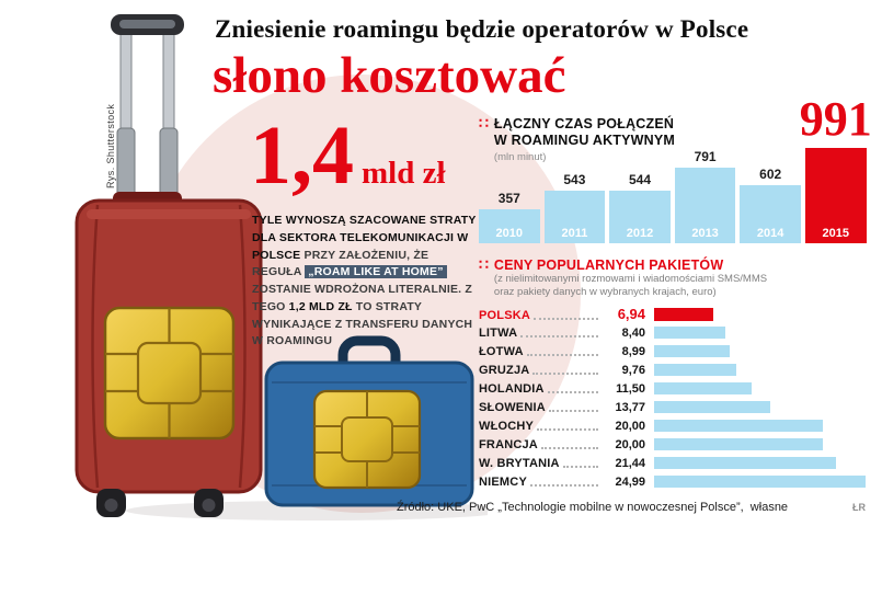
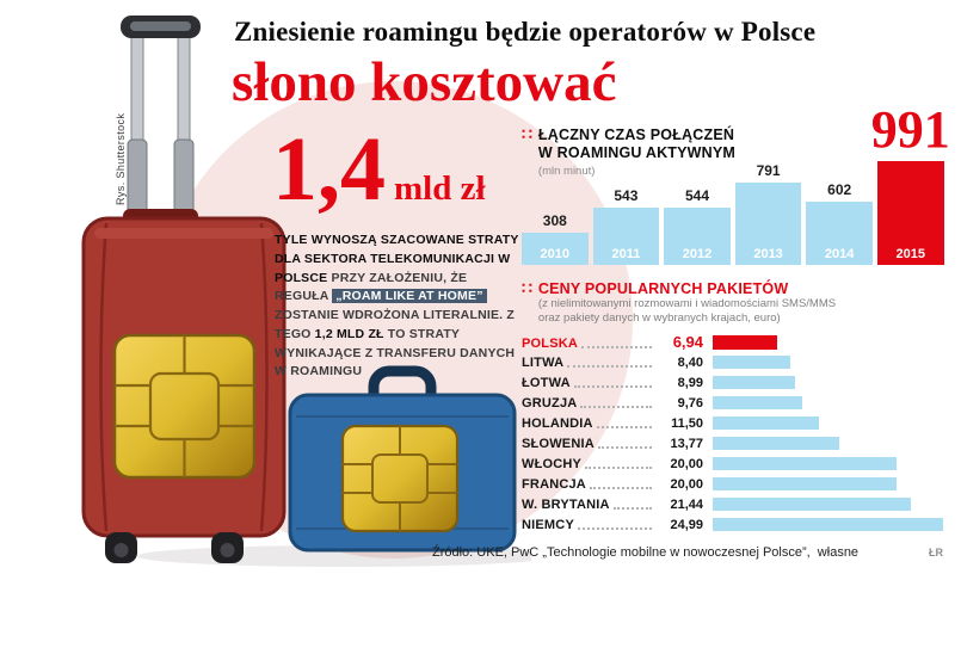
ŁĄCZNY CZAS POŁĄCZEŃ W ROAMINGU AKTYWNYM/2010: 357 -> 308
